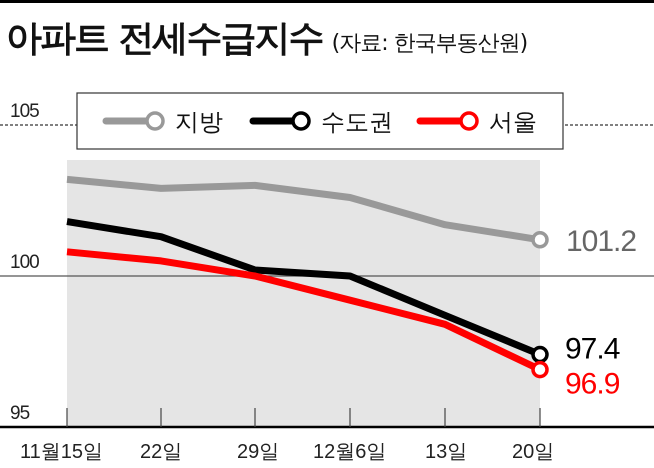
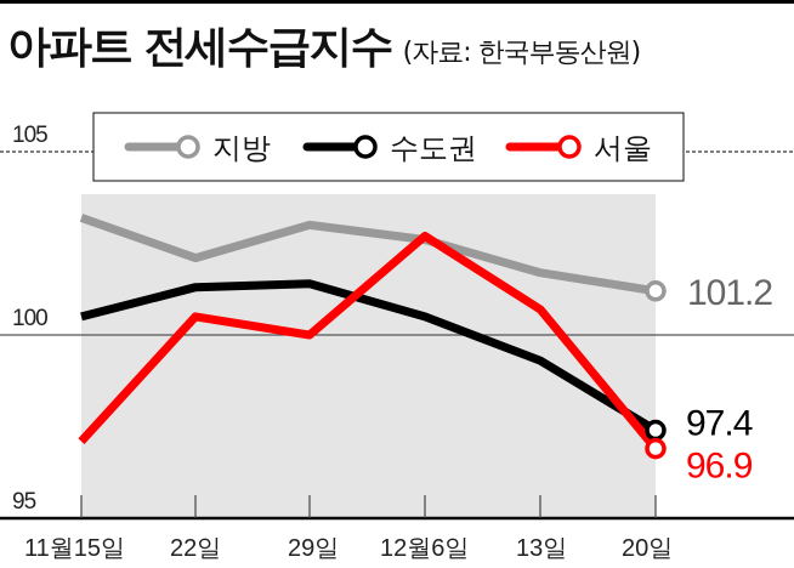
수도권/11월15일: 101.8 -> 100.5
서울/11월15일: 100.8 -> 97.1
지방/22일: 102.9 -> 102.1
수도권/29일: 100.2 -> 101.4
수도권/12월6일: 100.0 -> 100.5
서울/12월6일: 99.2 -> 102.7
수도권/13일: 98.7 -> 99.3
서울/13일: 98.4 -> 100.7
